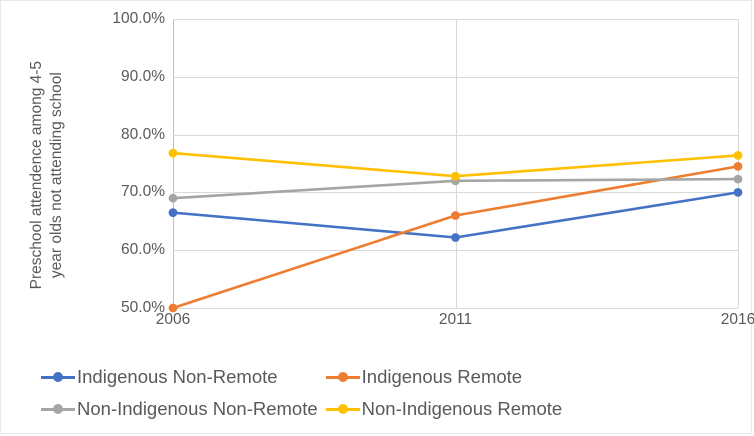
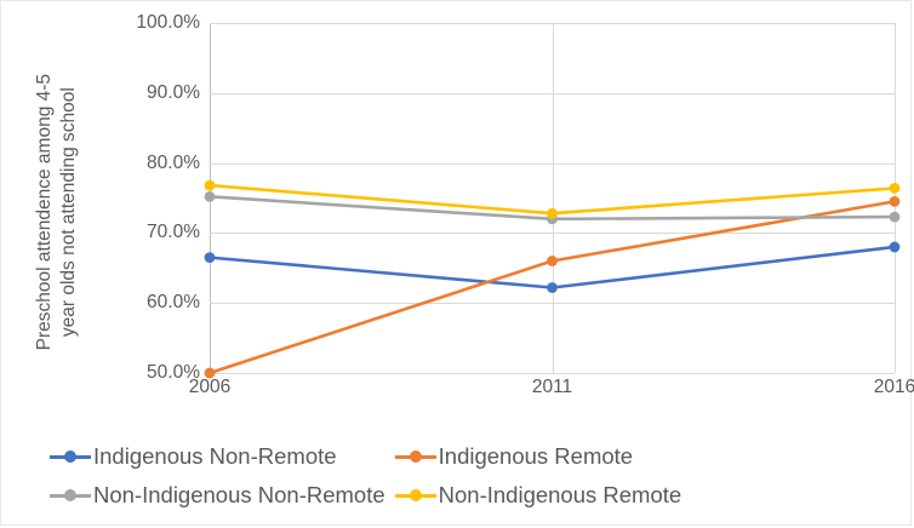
Non-Indigenous Non-Remote/2006: 69% -> 75%
Indigenous Non-Remote/2016: 70% -> 68%
